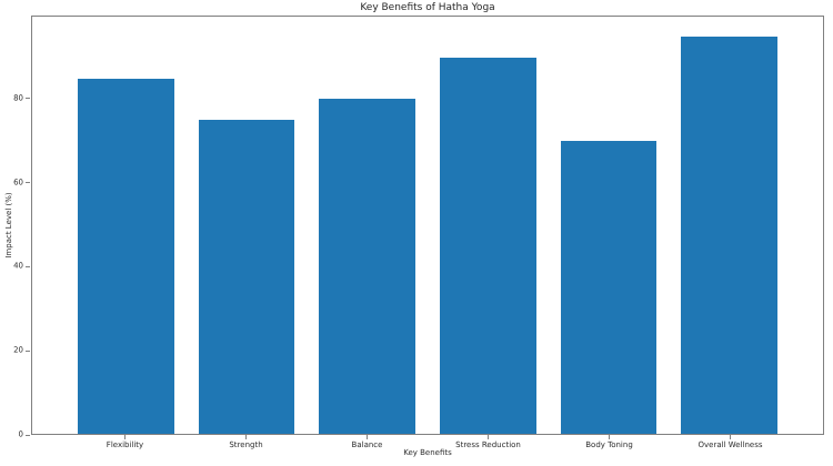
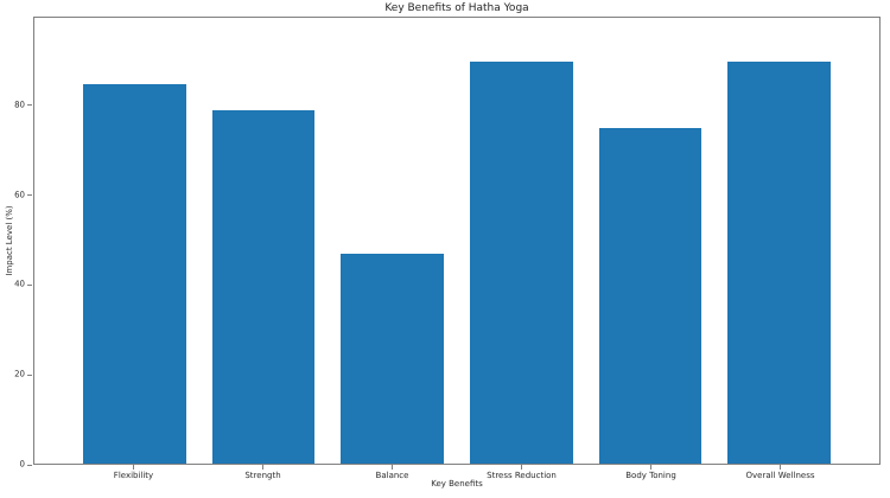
Strength: 75 -> 79
Balance: 80 -> 47
Body Toning: 70 -> 75
Overall Wellness: 95 -> 90
